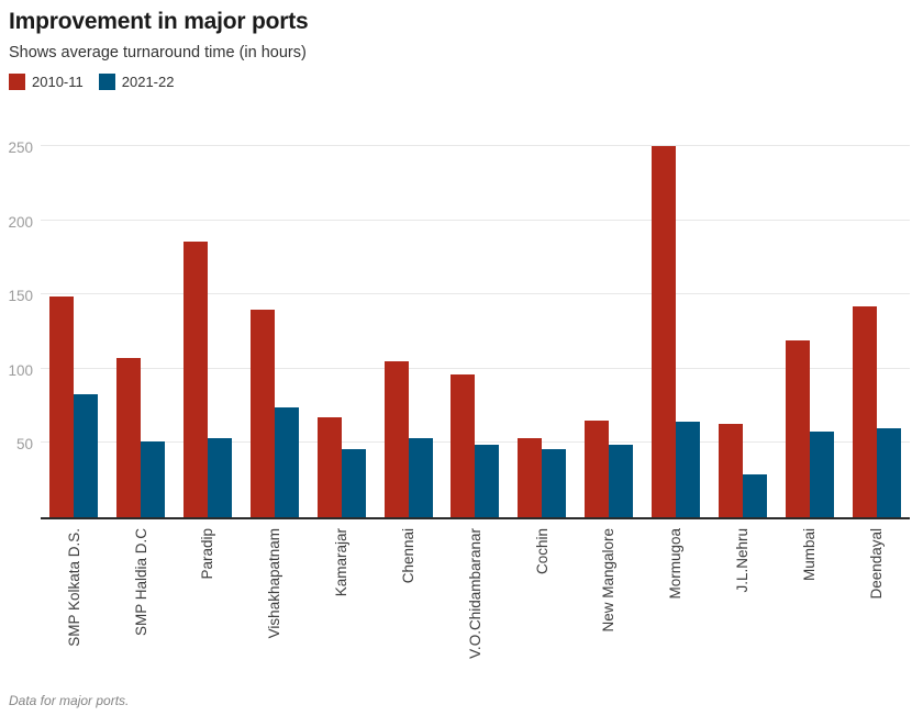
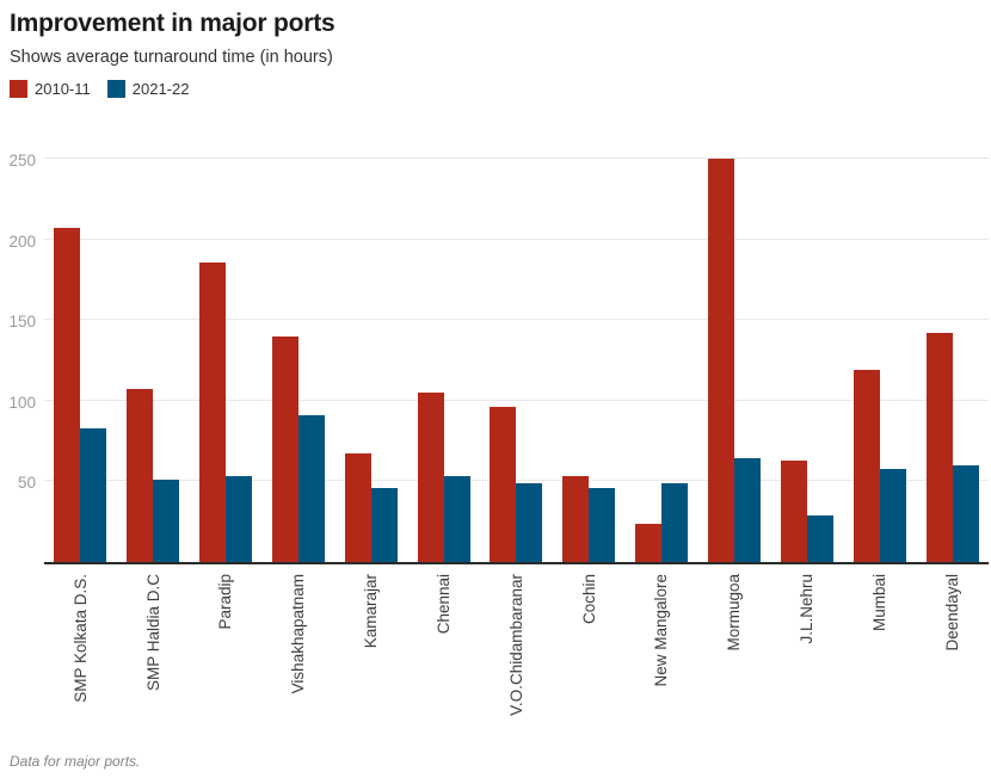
2010-11/SMP Kolkata D.S.: 149 -> 207
2021-22/Vishakhapatnam: 74 -> 91
2010-11/New Mangalore: 65 -> 24
